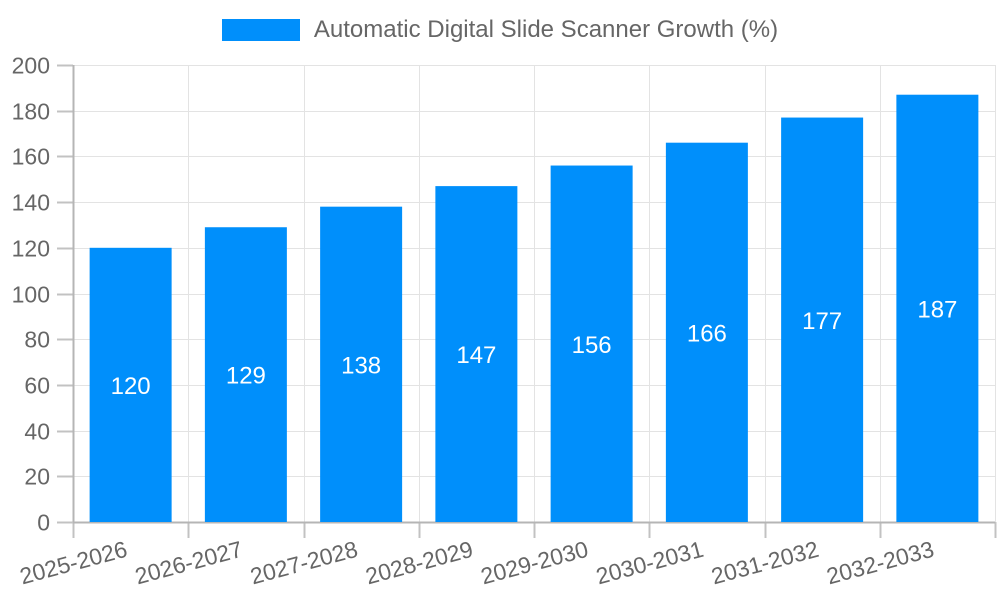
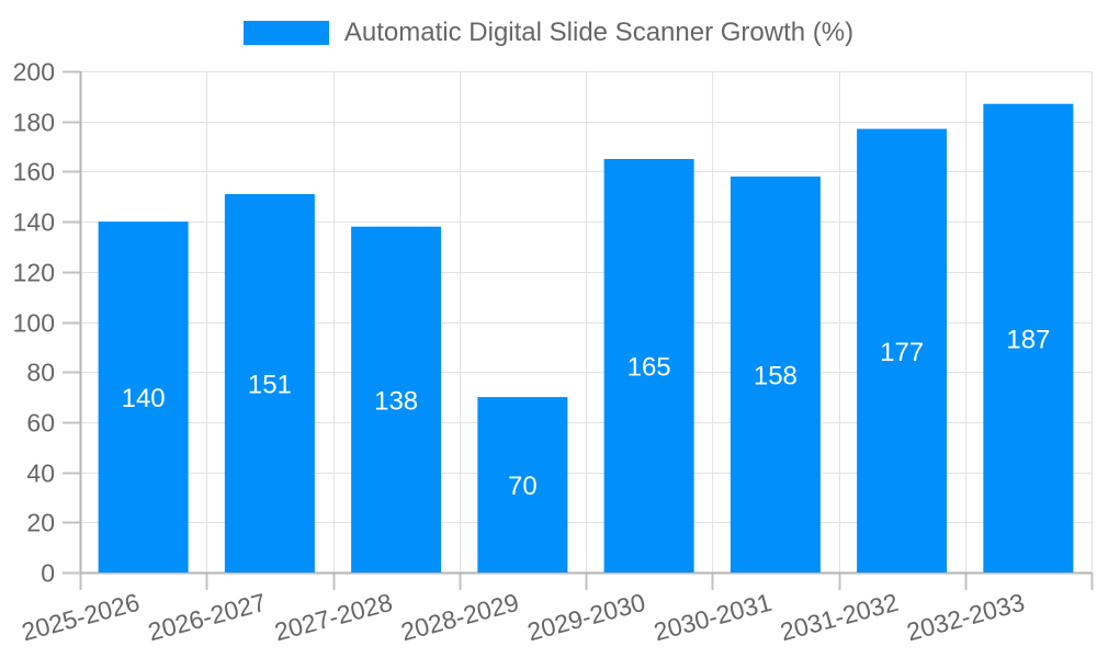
2025-2026: 120 -> 140
2026-2027: 129 -> 151
2028-2029: 147 -> 70
2029-2030: 156 -> 165
2030-2031: 166 -> 158
